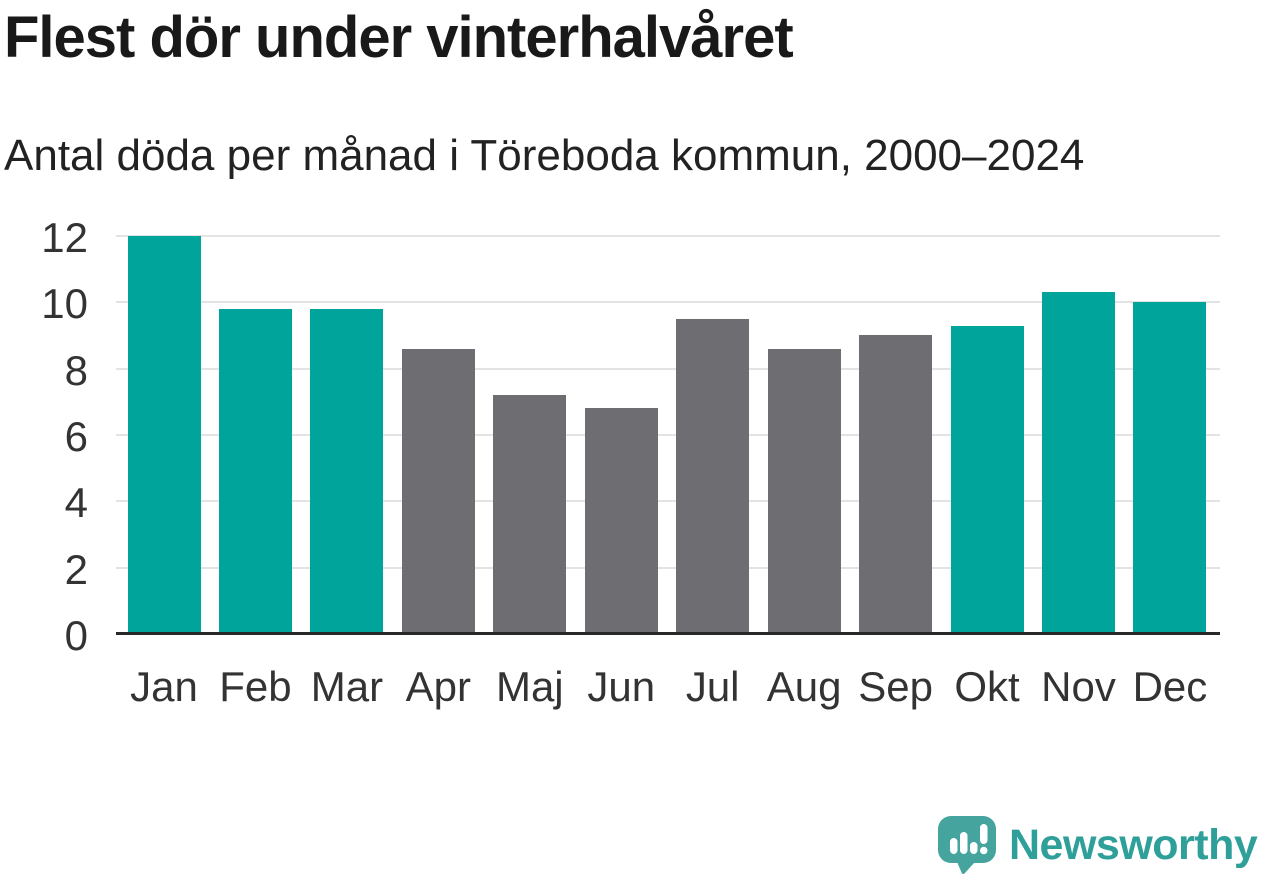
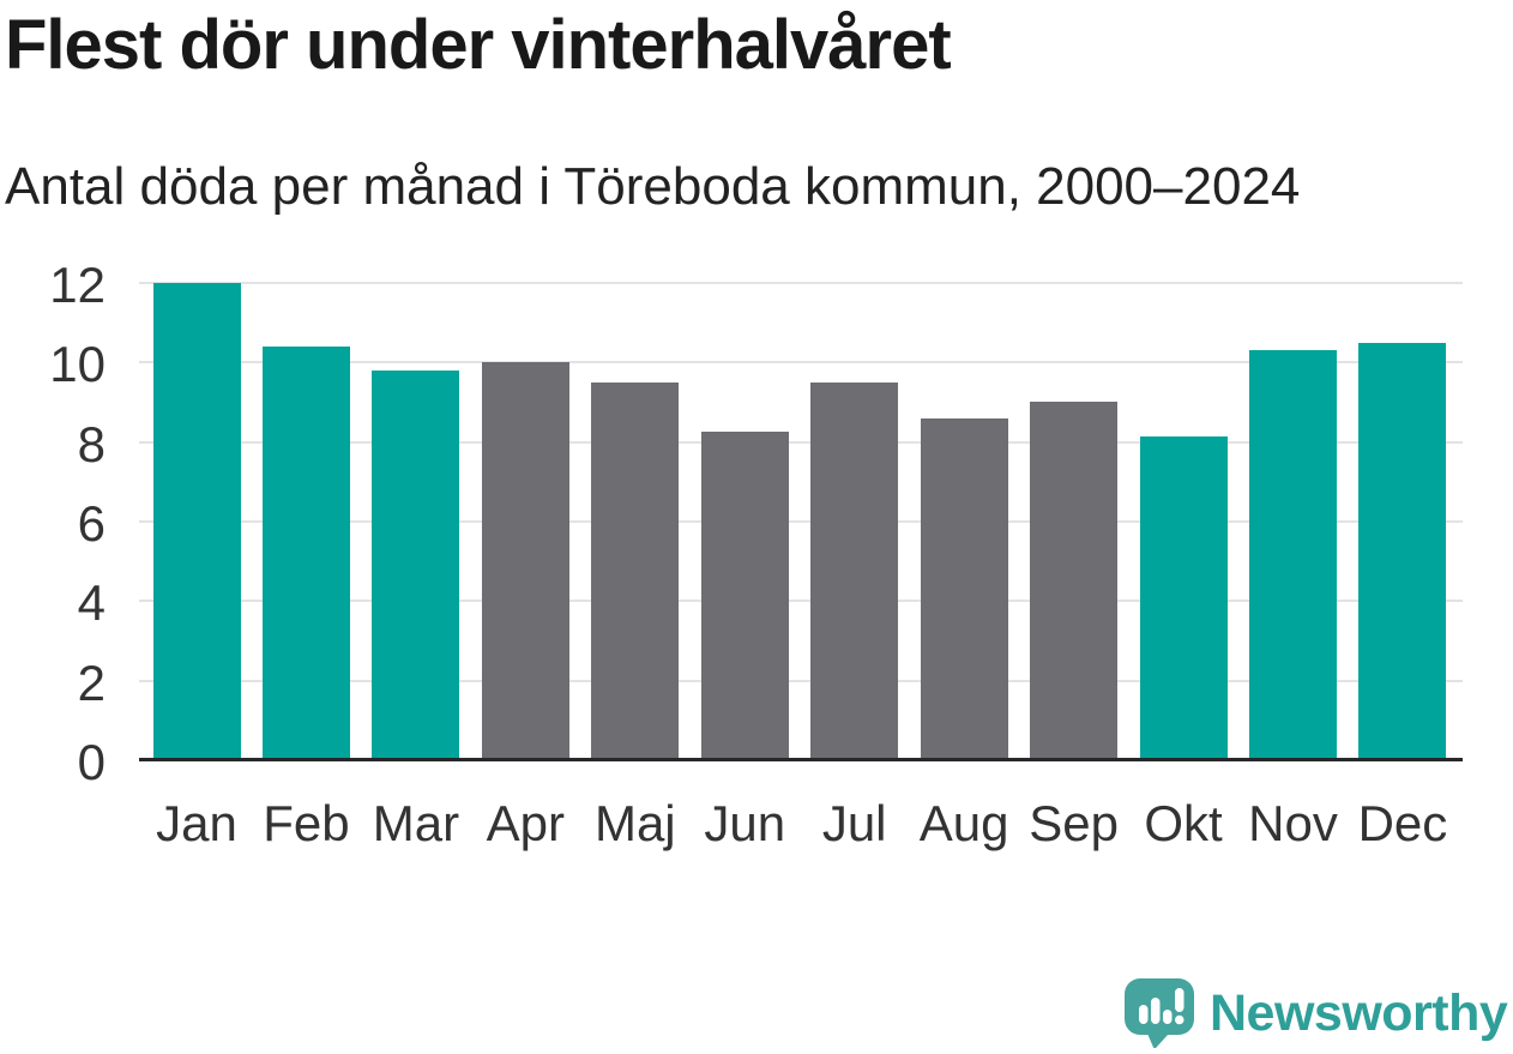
Feb: 9.8 -> 10.4
Apr: 8.6 -> 10.0
Maj: 7.2 -> 9.5
Jun: 6.8 -> 8.2
Okt: 9.3 -> 8.2
Dec: 10.0 -> 10.5
